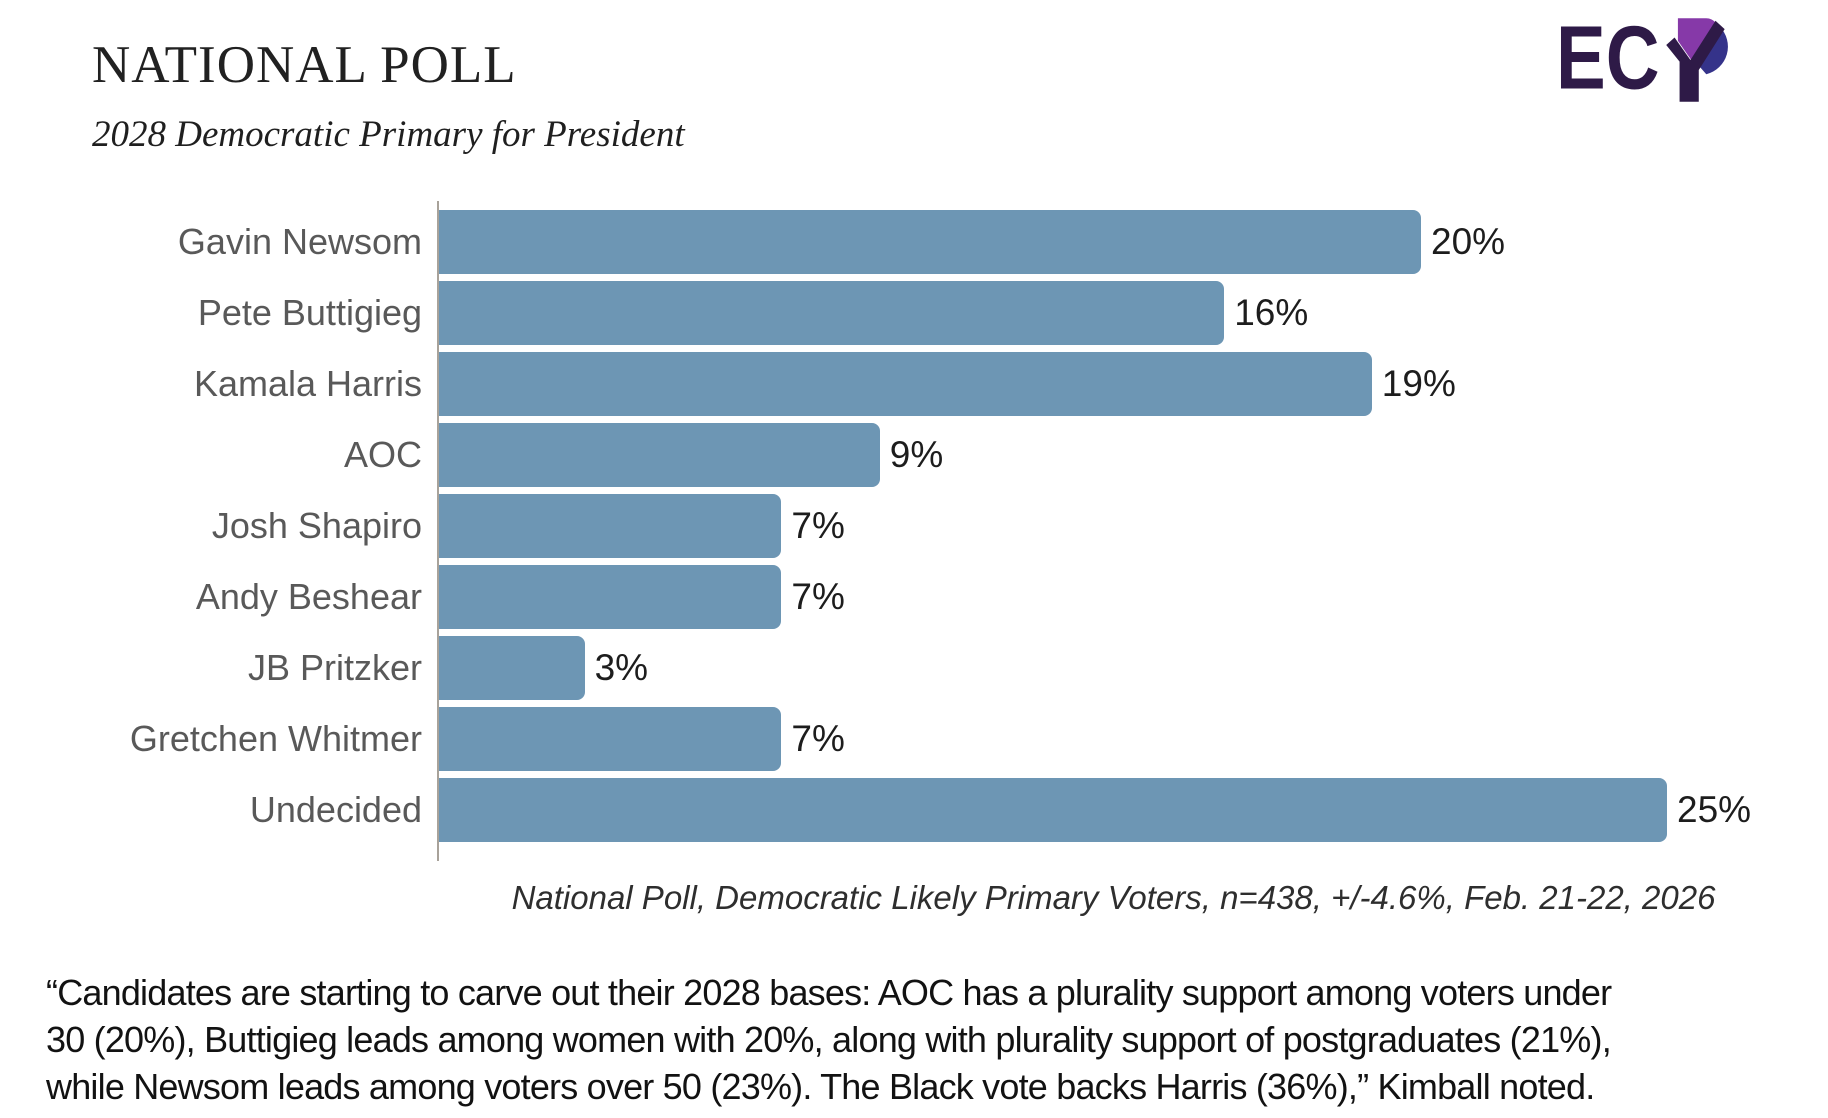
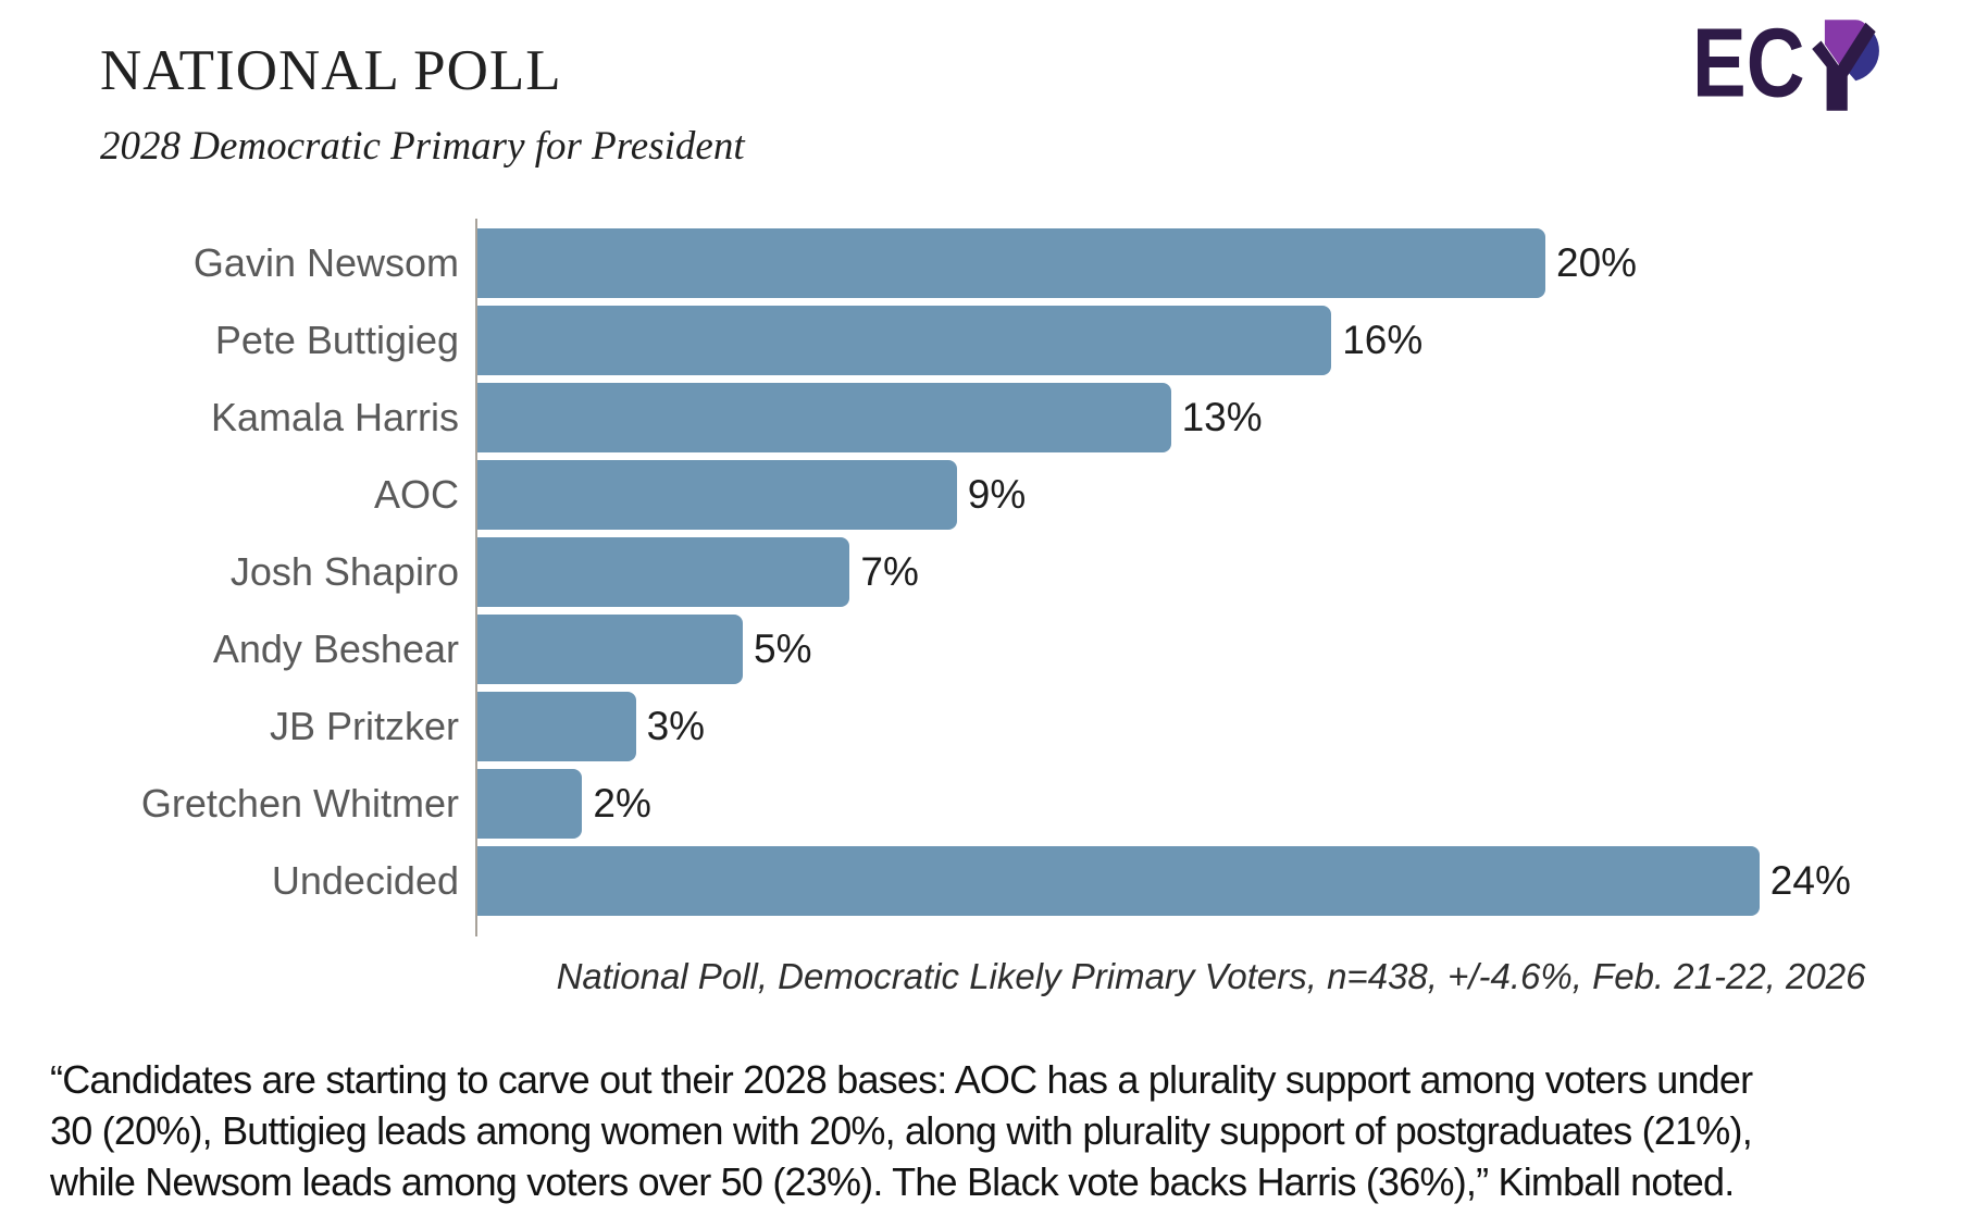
Kamala Harris: 19% -> 13%
Andy Beshear: 7% -> 5%
Gretchen Whitmer: 7% -> 2%
Undecided: 25% -> 24%
